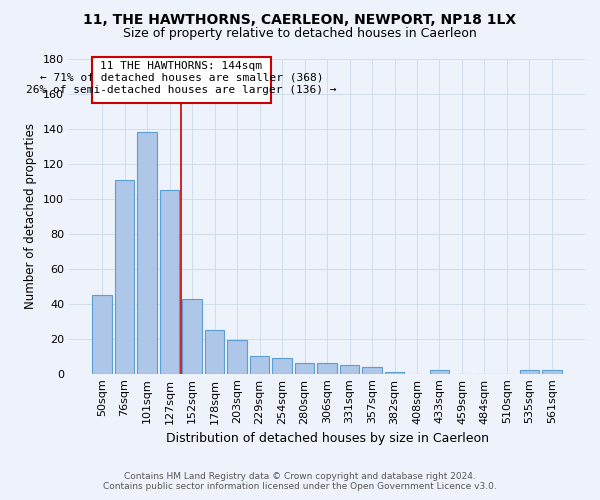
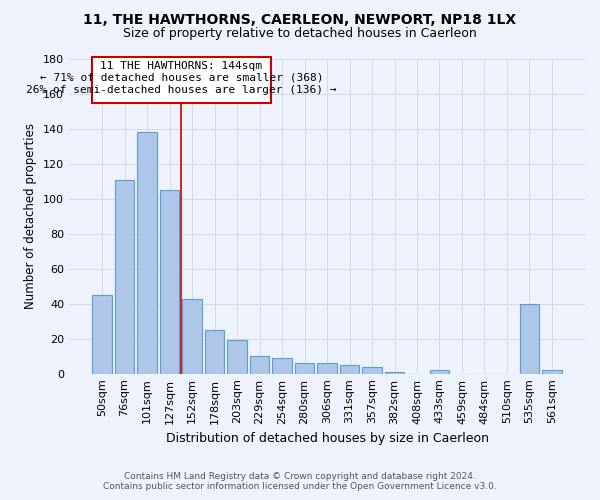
535sqm: 2 -> 40
